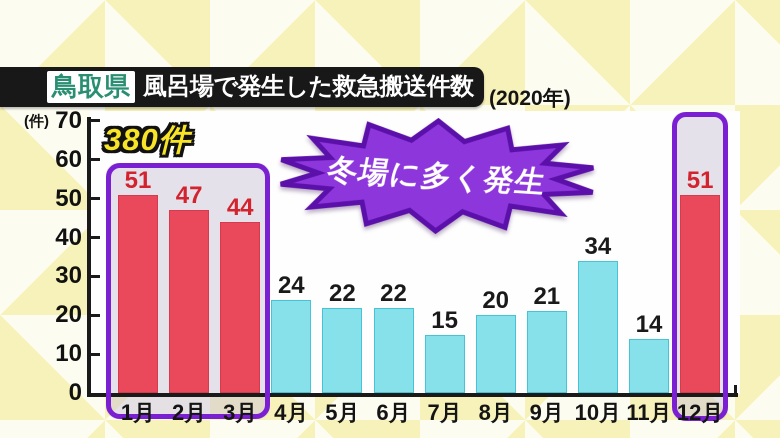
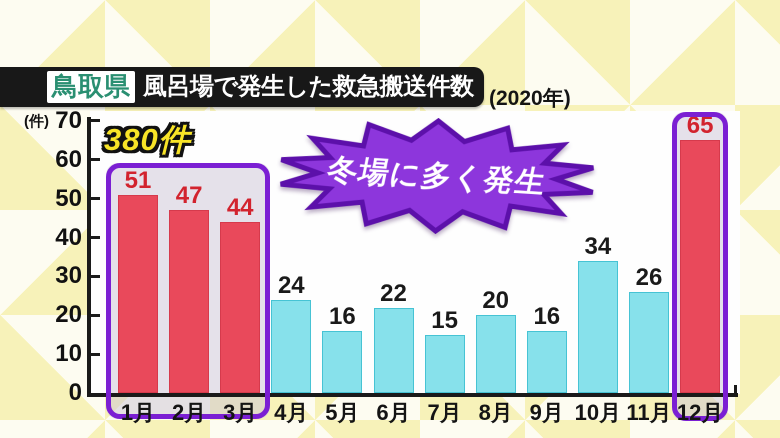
5月: 22 -> 16
9月: 21 -> 16
11月: 14 -> 26
12月: 51 -> 65
